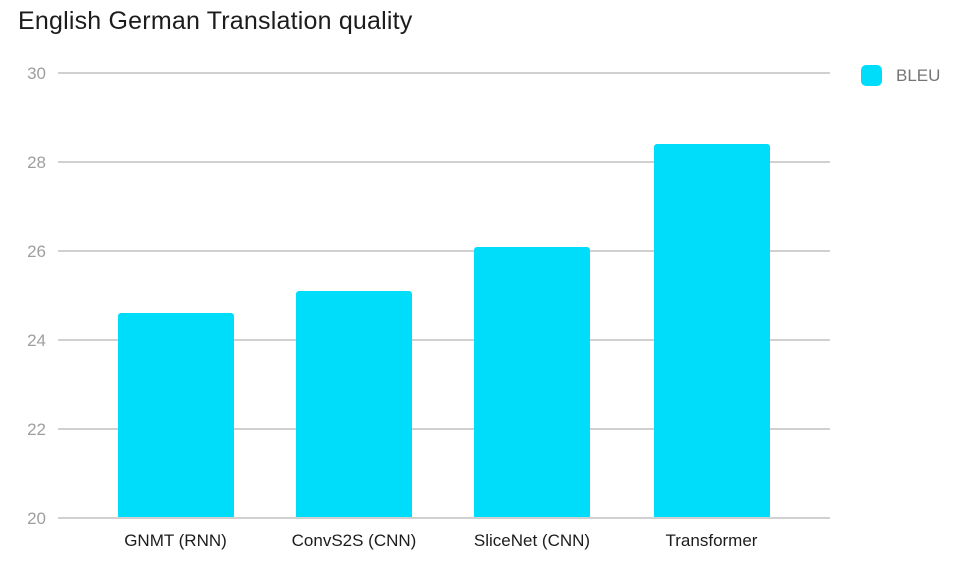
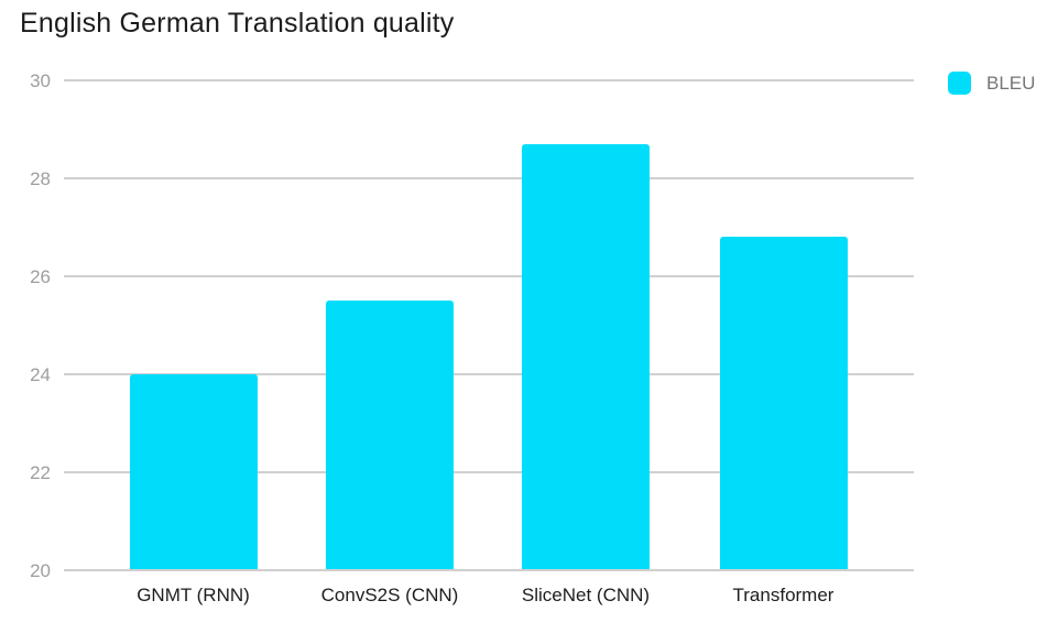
GNMT (RNN): 24.6 -> 24.0
ConvS2S (CNN): 25.1 -> 25.5
SliceNet (CNN): 26.1 -> 28.7
Transformer: 28.4 -> 26.8
